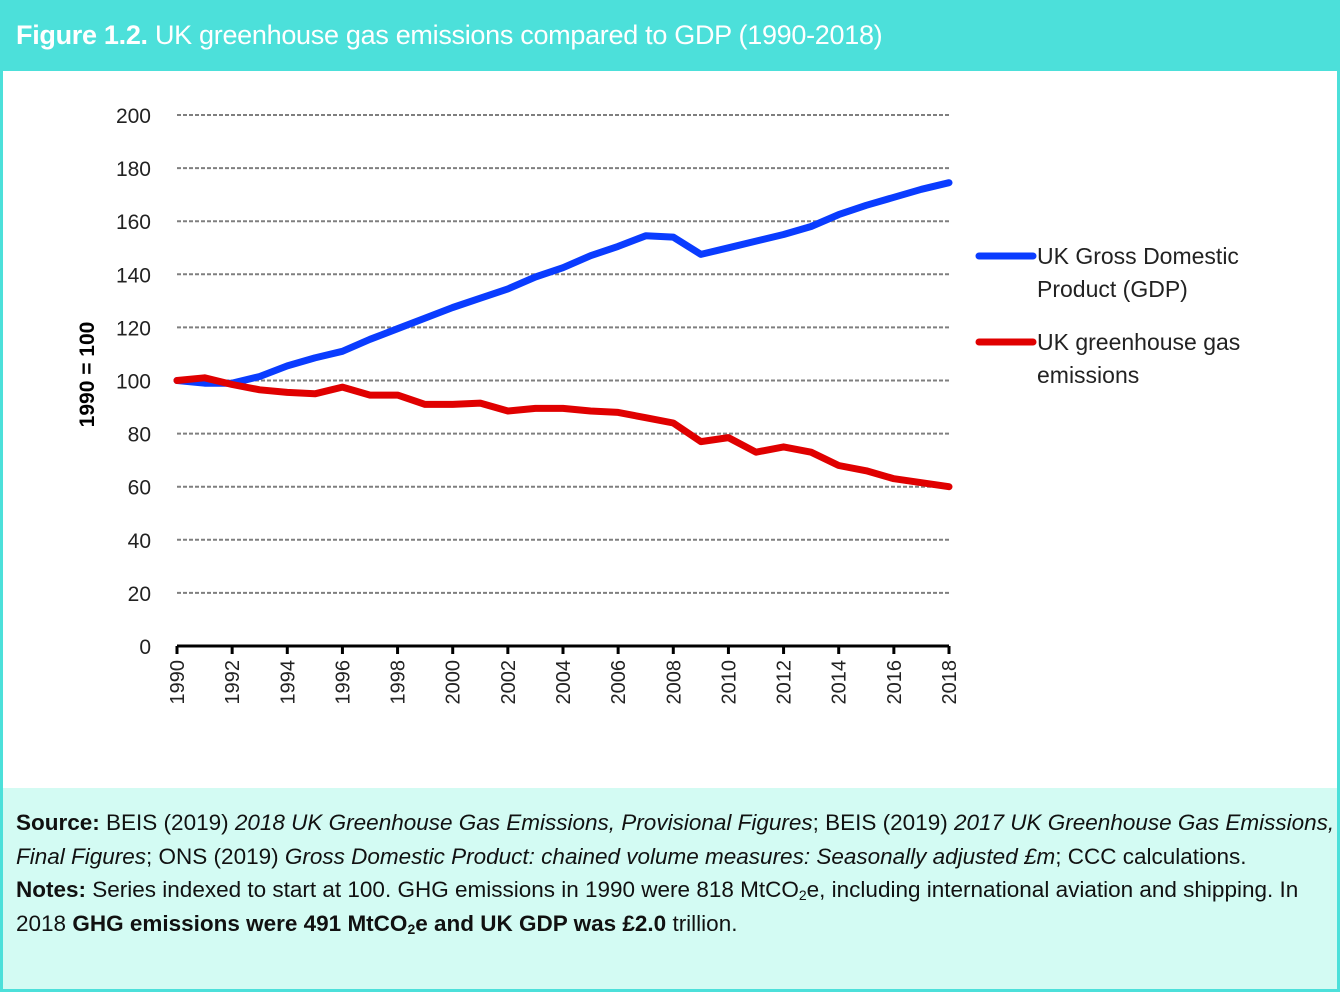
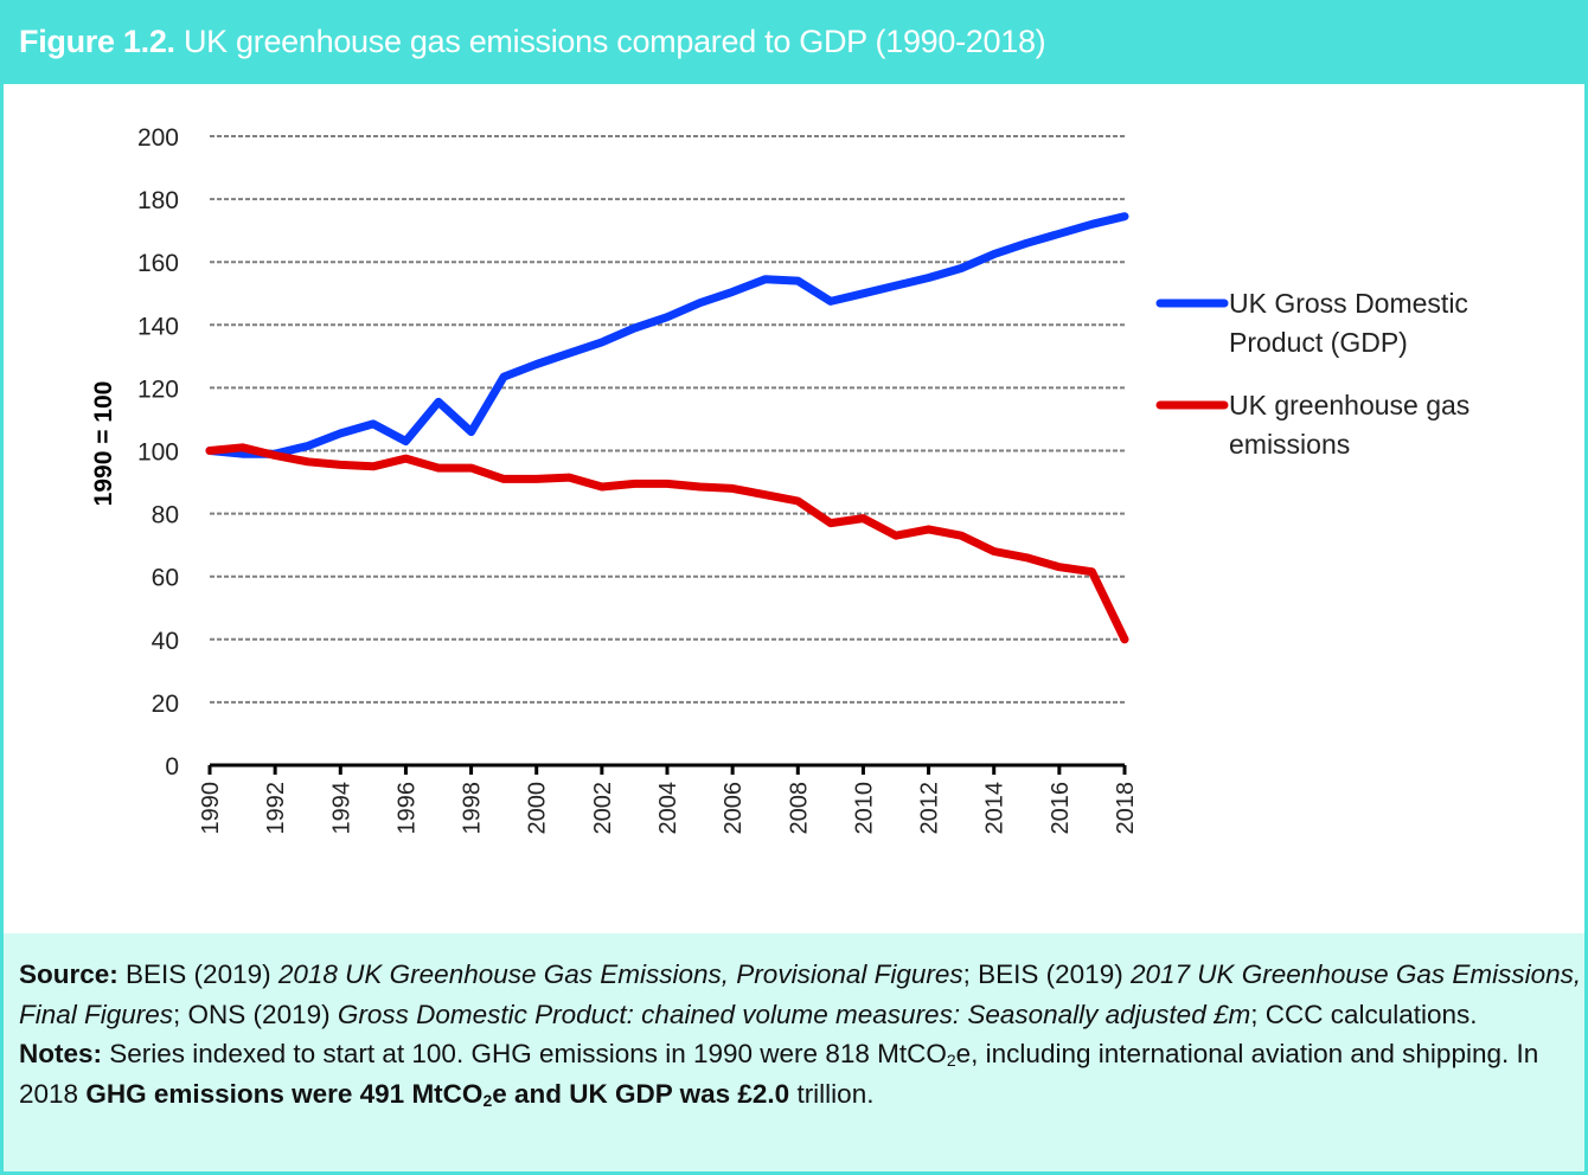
UK Gross Domestic Product (GDP)/1996: 111 -> 103
UK Gross Domestic Product (GDP)/1998: 120 -> 106
UK greenhouse gas emissions/2018: 60 -> 40
